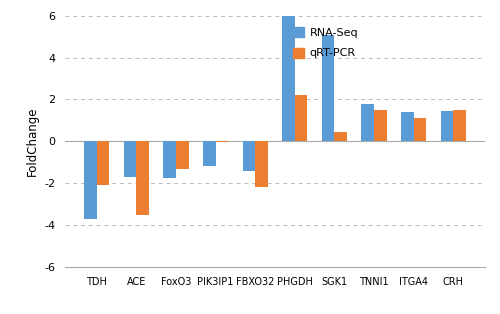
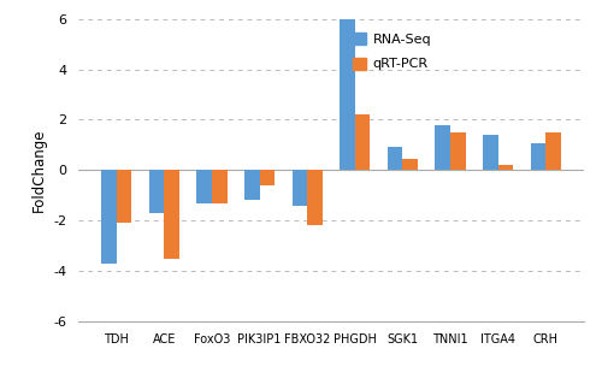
RNA-Seq/FoxO3: -1.75 -> -1.30
qRT-PCR/PIK3IP1: -0.05 -> -0.60
RNA-Seq/SGK1: 5.10 -> 0.90
qRT-PCR/ITGA4: 1.10 -> 0.20
RNA-Seq/CRH: 1.45 -> 1.05
